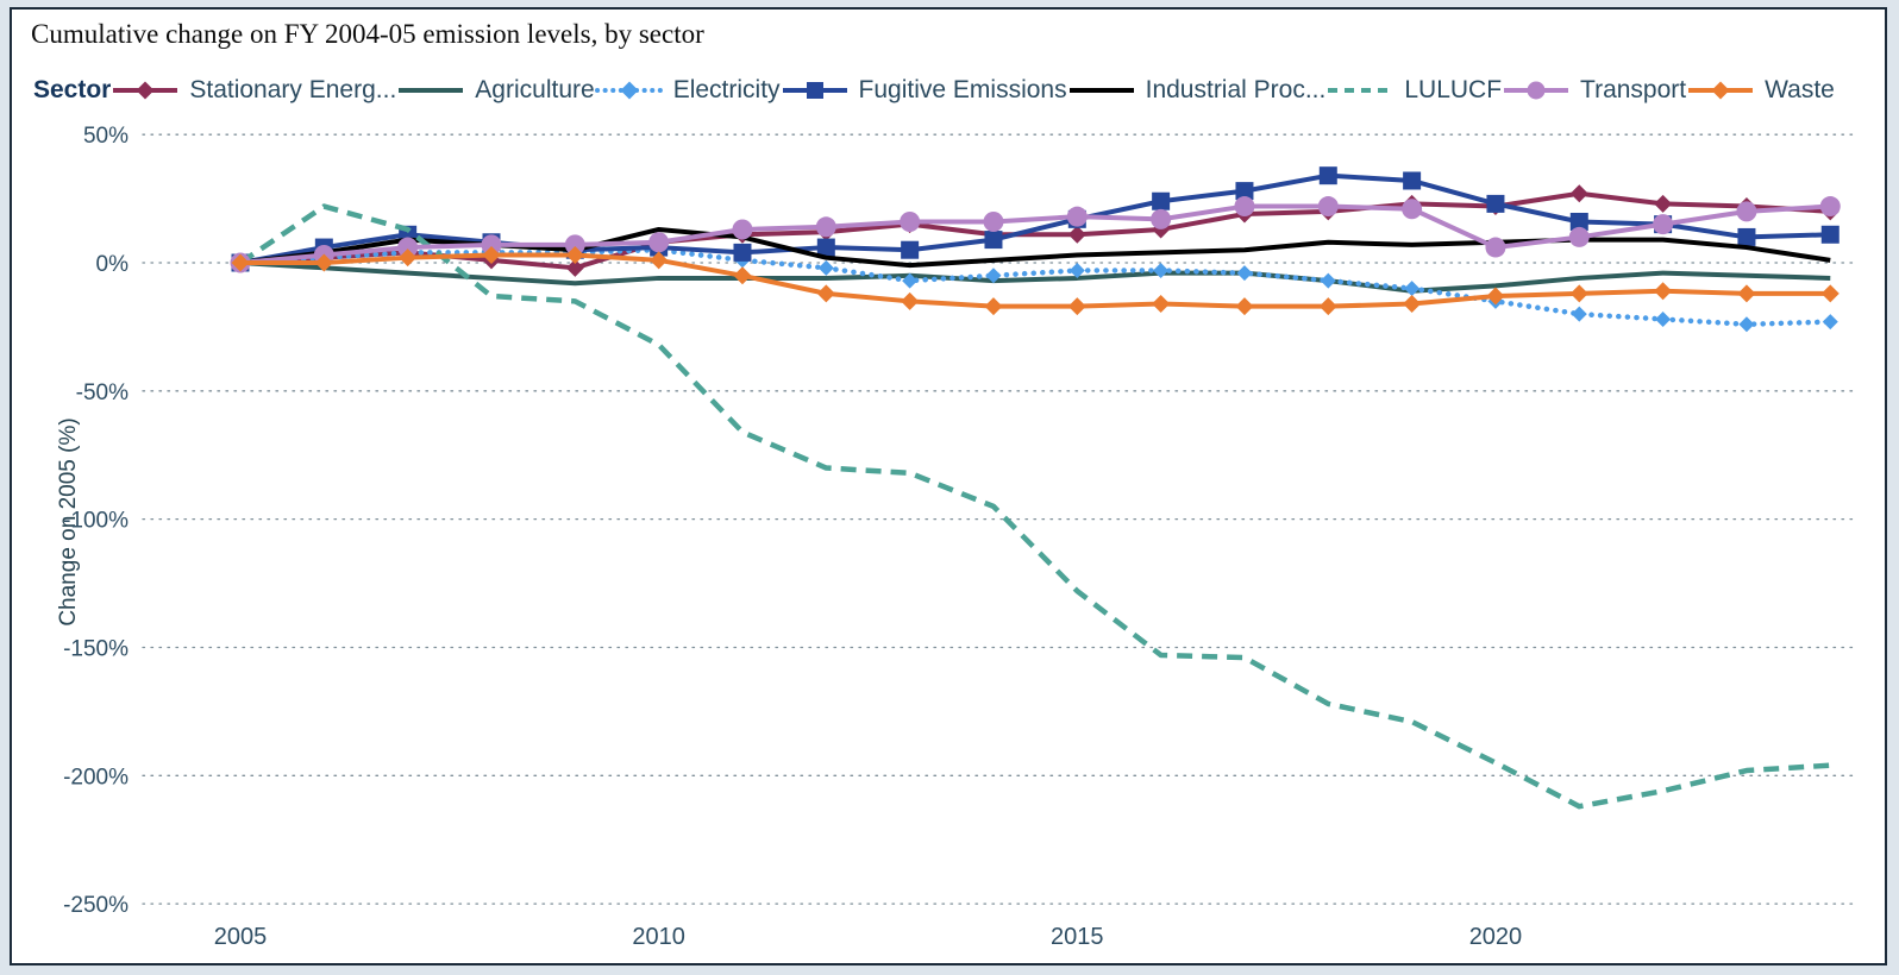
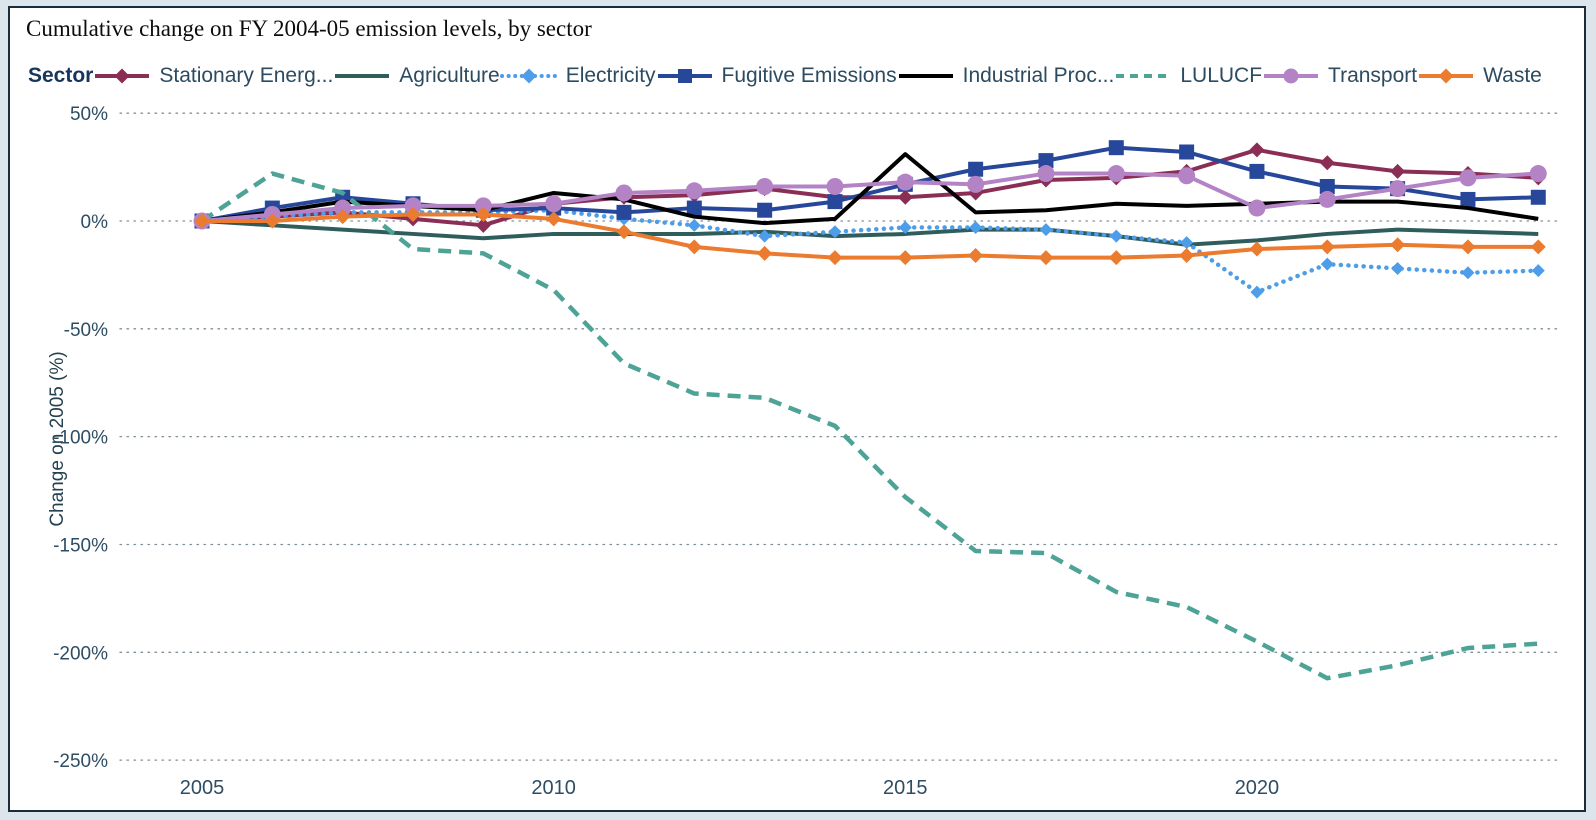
Industrial Proc.../2015: 3% -> 31%
Stationary Energ.../2020: 22% -> 33%
Electricity/2020: -15% -> -33%
